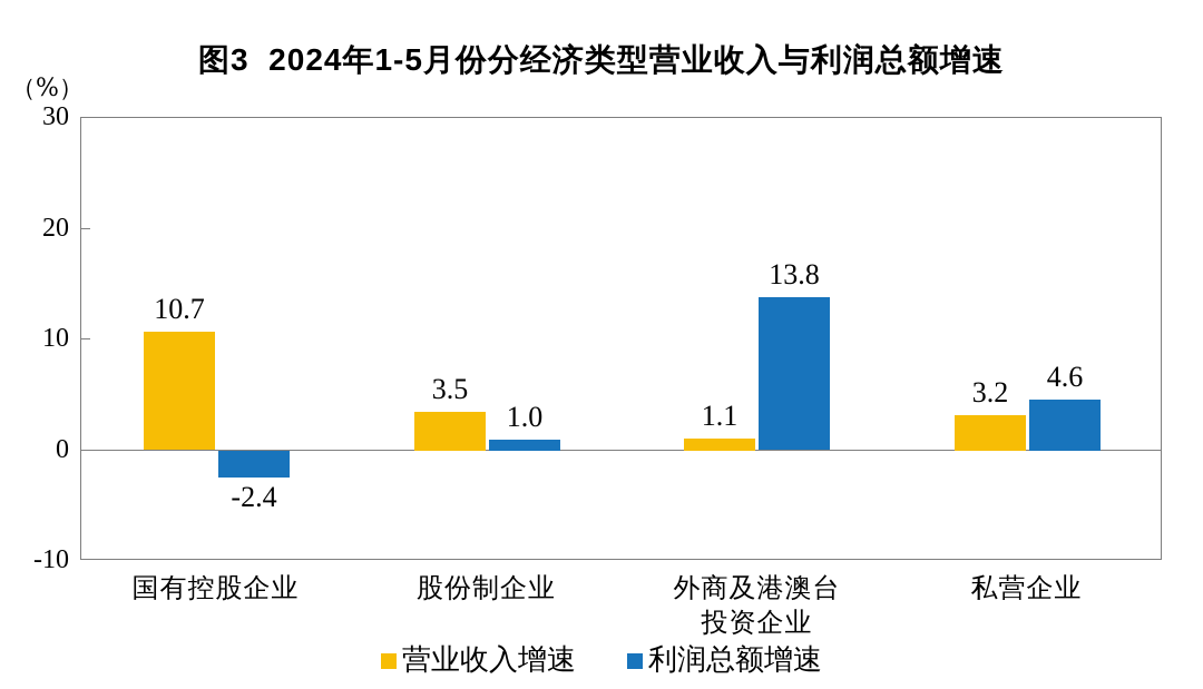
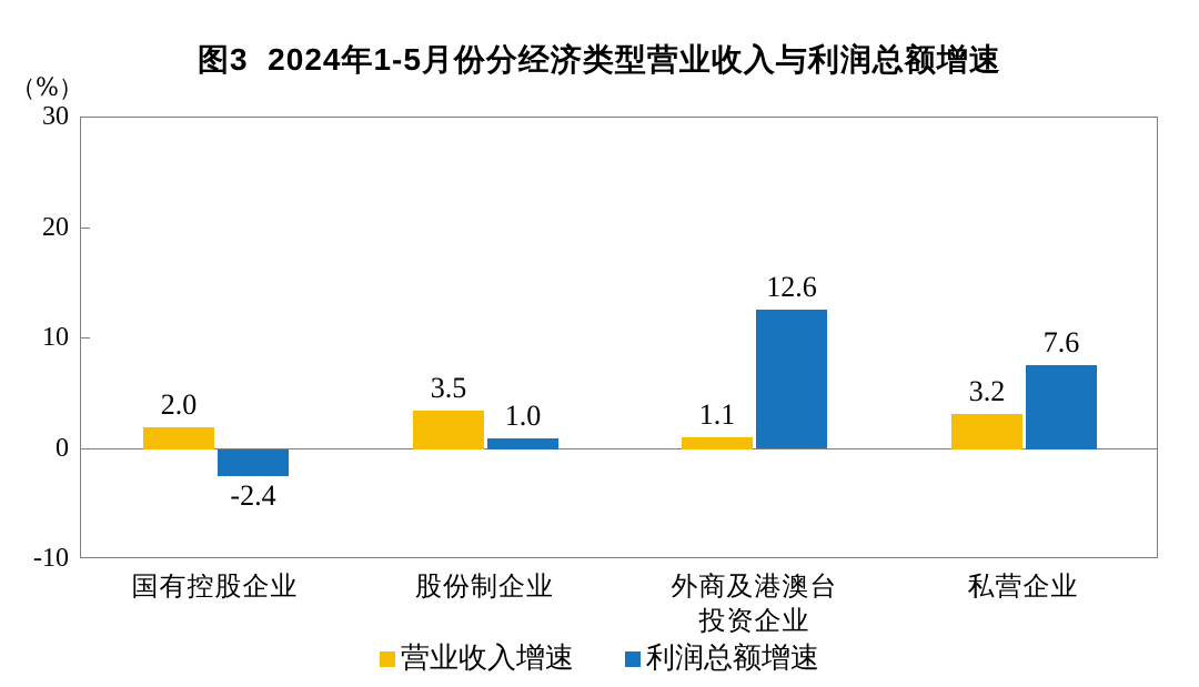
营业收入增速/国有控股企业: 10.7 -> 2.0
利润总额增速/外商及港澳台 投资企业: 13.8 -> 12.6
利润总额增速/私营企业: 4.6 -> 7.6
